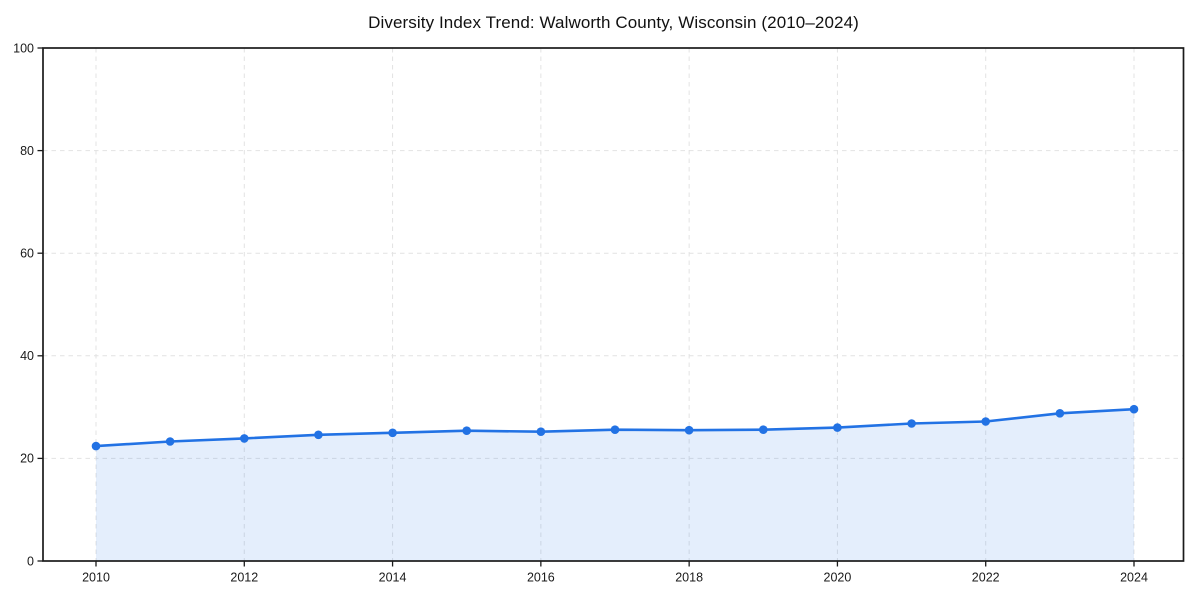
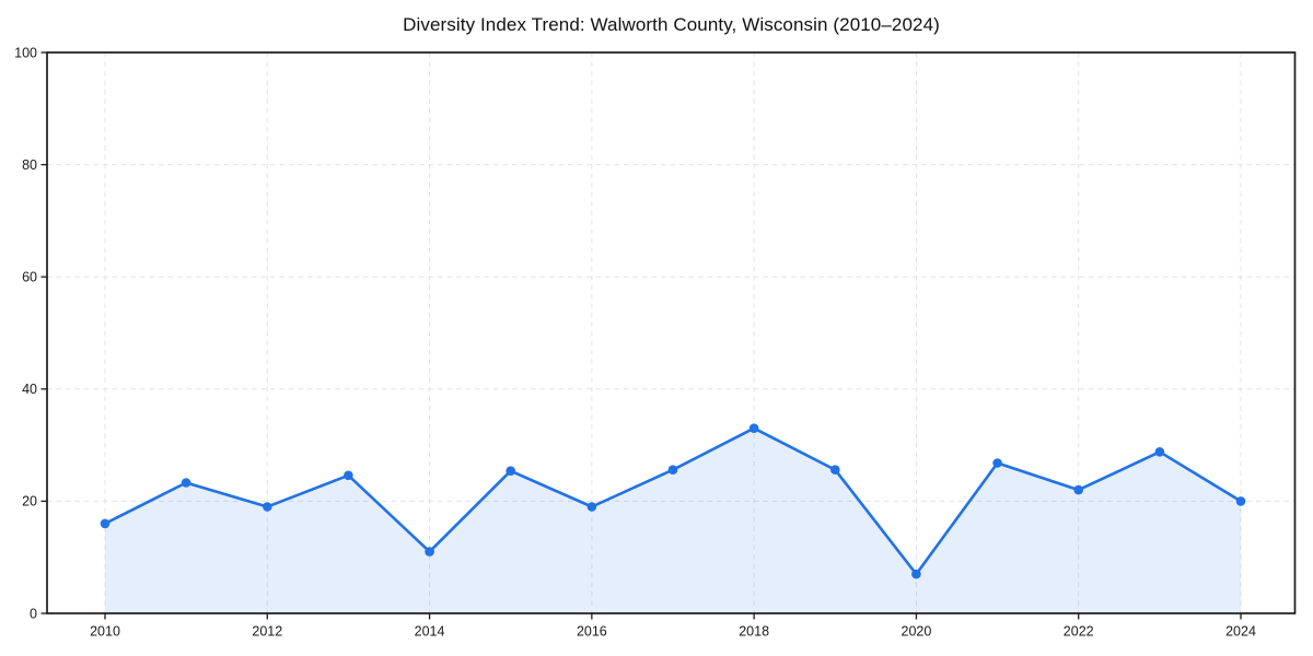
2010: 22 -> 16
2012: 24 -> 19
2014: 25 -> 11
2016: 25 -> 19
2018: 26 -> 33
2020: 26 -> 7
2022: 27 -> 22
2024: 30 -> 20
